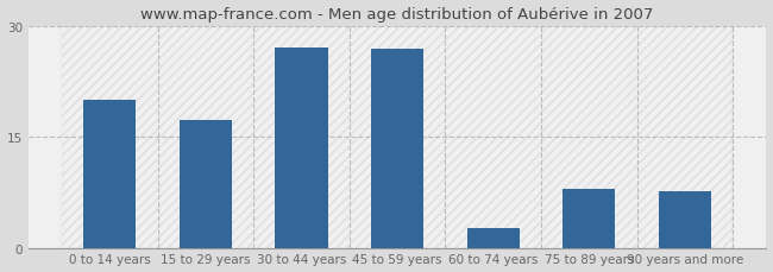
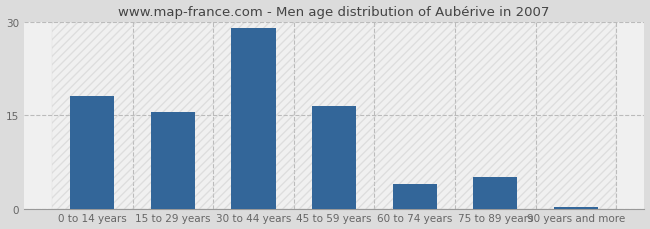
0 to 14 years: 20.0 -> 18.0
15 to 29 years: 17.2 -> 15.5
30 to 44 years: 27.0 -> 29.0
45 to 59 years: 26.8 -> 16.5
60 to 74 years: 2.6 -> 4.0
75 to 89 years: 8.0 -> 5.0
90 years and more: 7.6 -> 0.2
